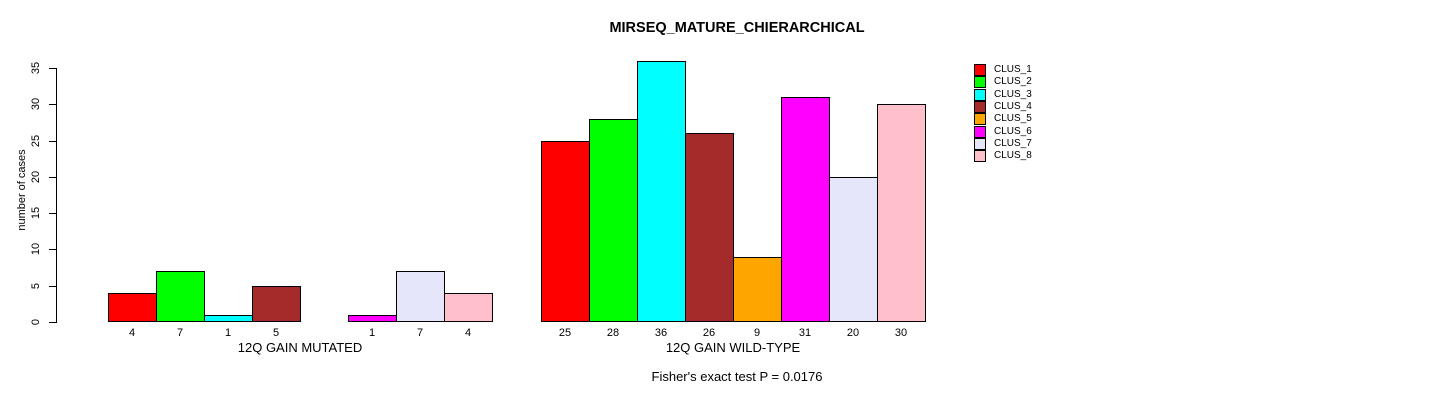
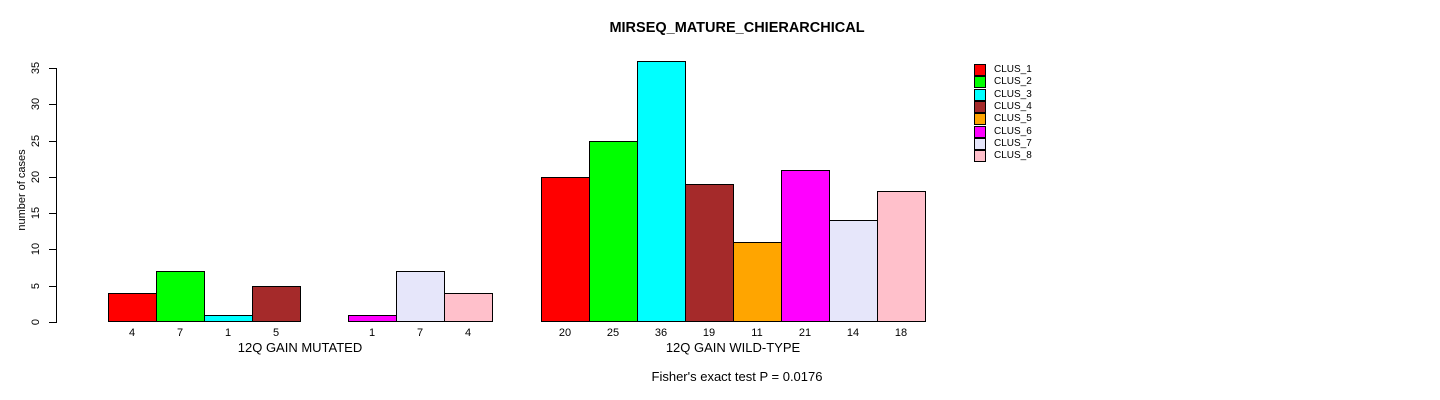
CLUS_1/12Q GAIN WILD-TYPE: 25 -> 20
CLUS_2/12Q GAIN WILD-TYPE: 28 -> 25
CLUS_4/12Q GAIN WILD-TYPE: 26 -> 19
CLUS_5/12Q GAIN WILD-TYPE: 9 -> 11
CLUS_6/12Q GAIN WILD-TYPE: 31 -> 21
CLUS_7/12Q GAIN WILD-TYPE: 20 -> 14
CLUS_8/12Q GAIN WILD-TYPE: 30 -> 18
